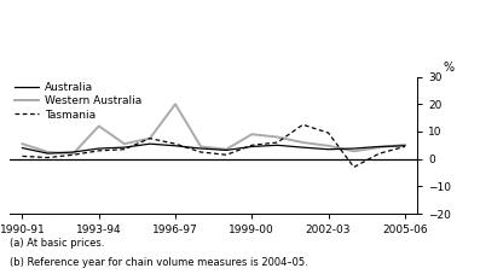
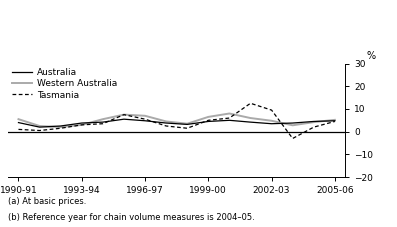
Western Australia/1993-94: 12.0 -> 3.0
Western Australia/1996-97: 20.0 -> 7.0
Western Australia/1999-00: 9.0 -> 6.5
